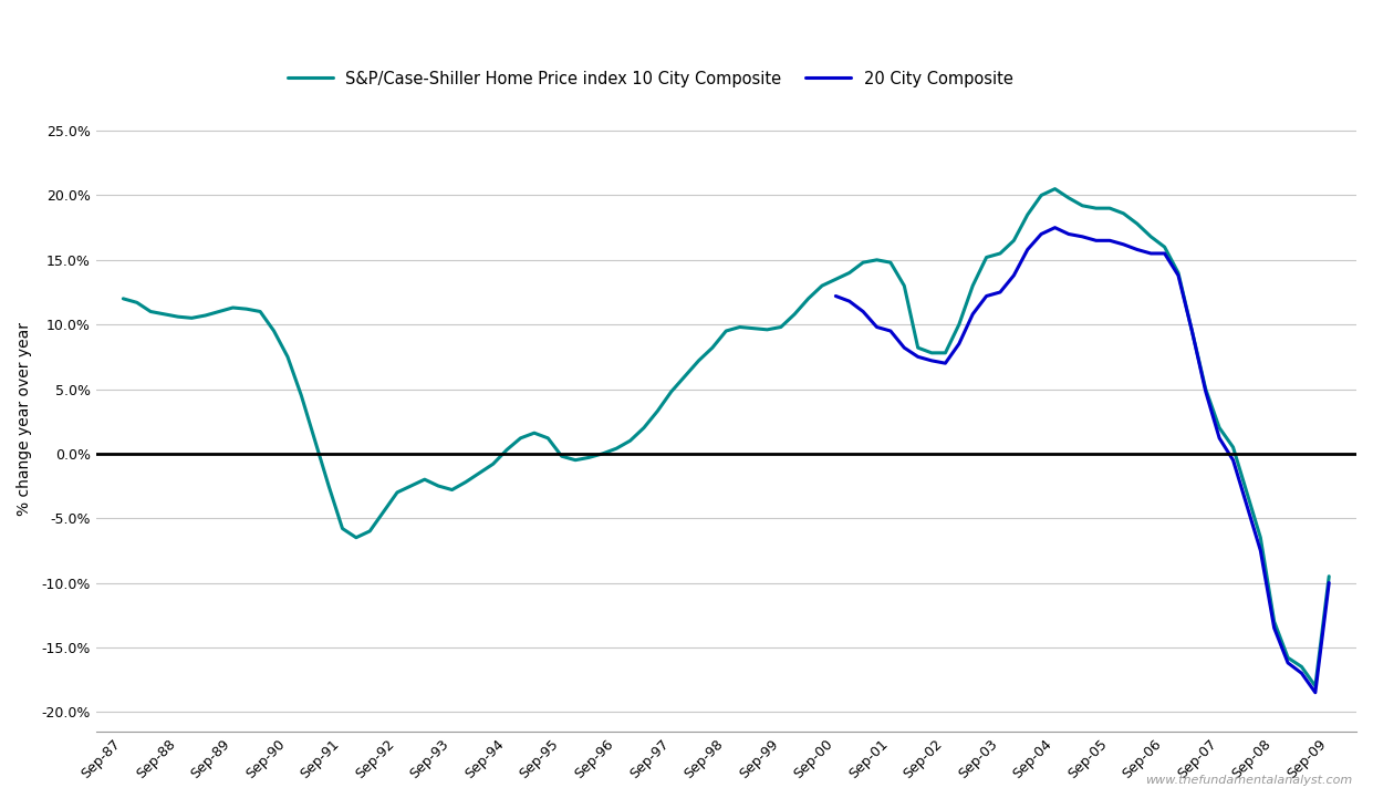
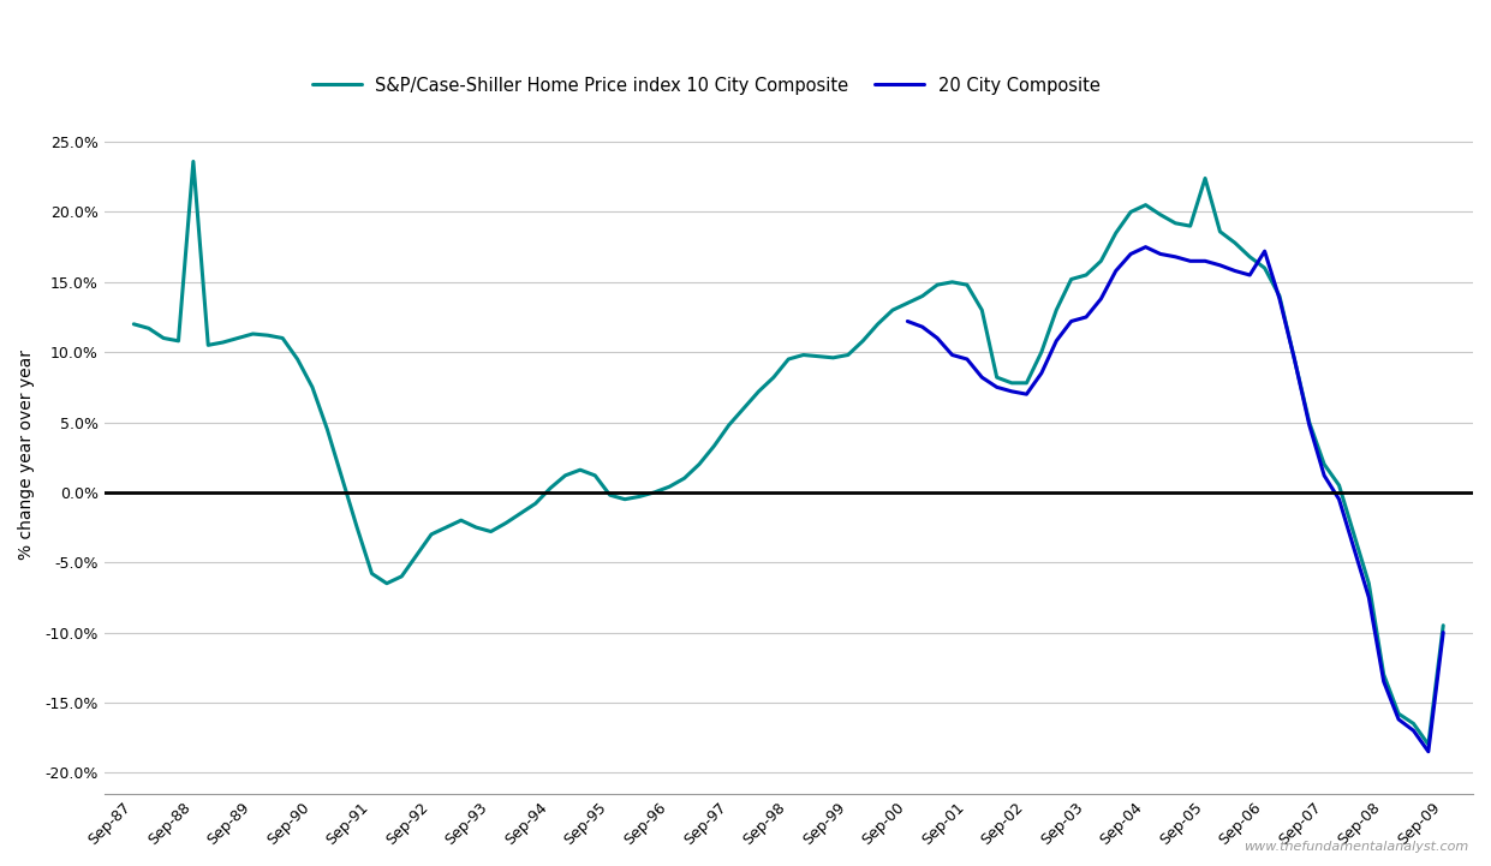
S&P/Case-Shiller Home Price index 10 City Composite/Sep-88: 10.6% -> 23.6%
S&P/Case-Shiller Home Price index 10 City Composite/Sep-05: 19.0% -> 22.4%
20 City Composite/Sep-06: 15.5% -> 17.2%
